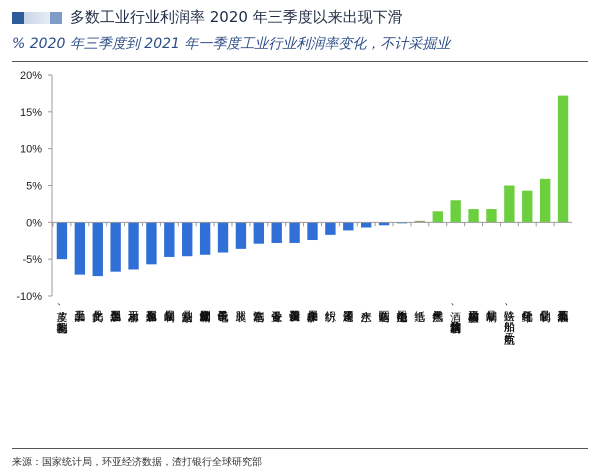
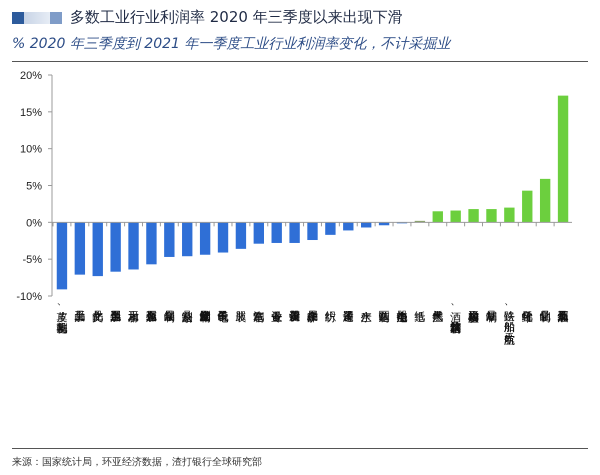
皮革、毛皮与制鞋: -5% -> -9%
酒、饮料及精制茶制造: 3% -> 2%
铁路、船舶、航空航天: 5% -> 2%
